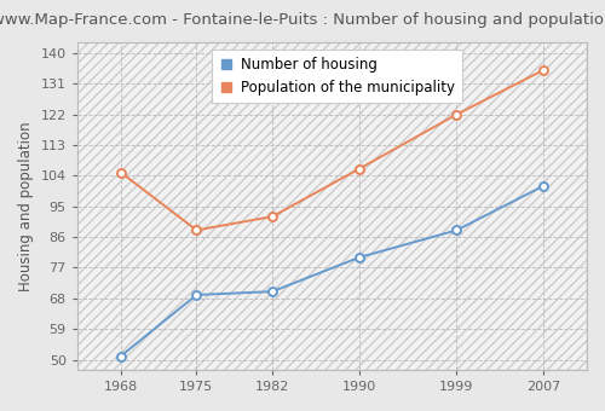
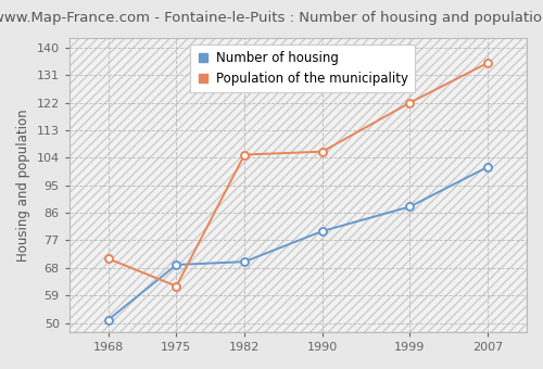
Population of the municipality/1968: 105 -> 71
Population of the municipality/1975: 88 -> 62
Population of the municipality/1982: 92 -> 105
